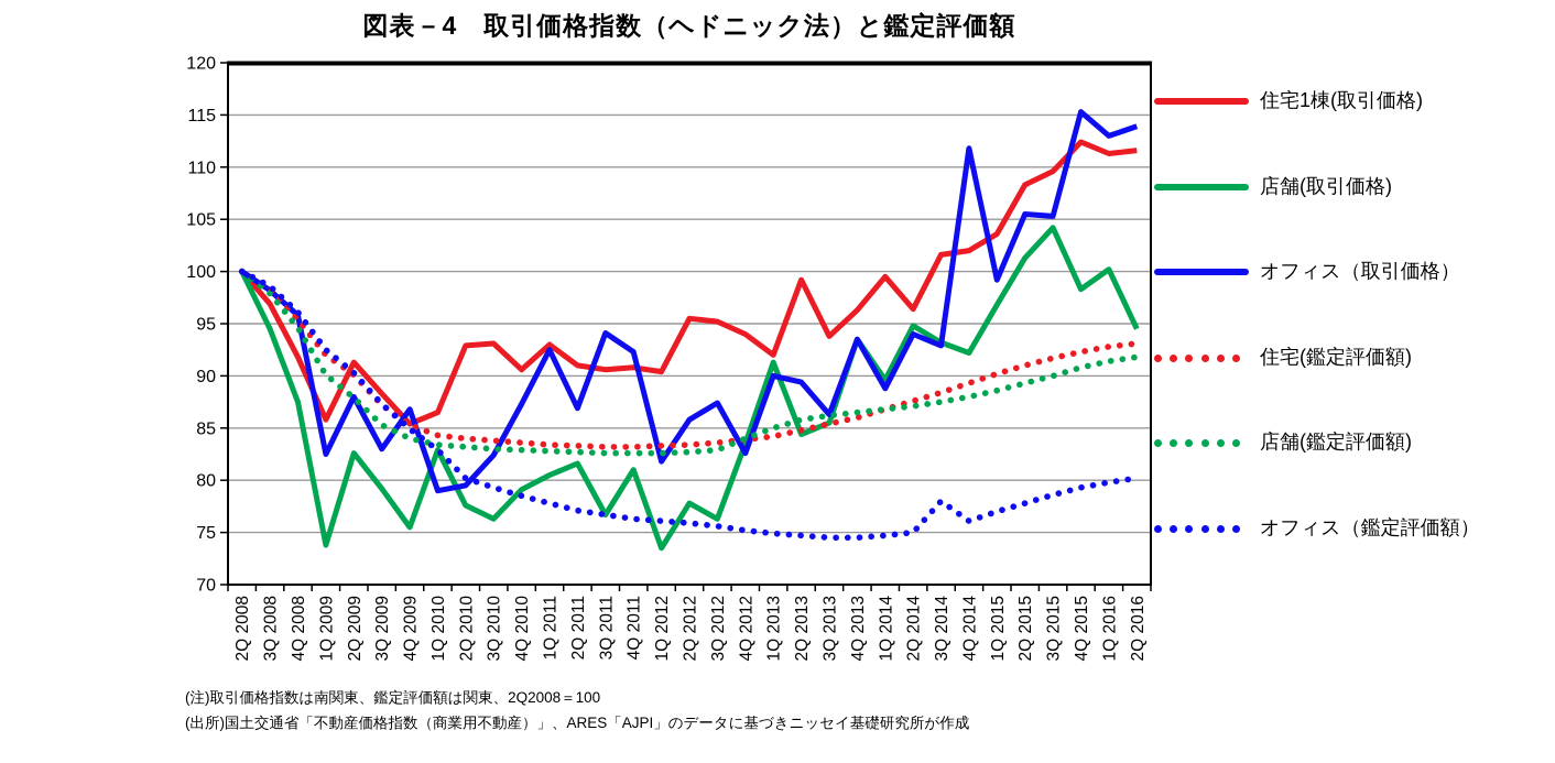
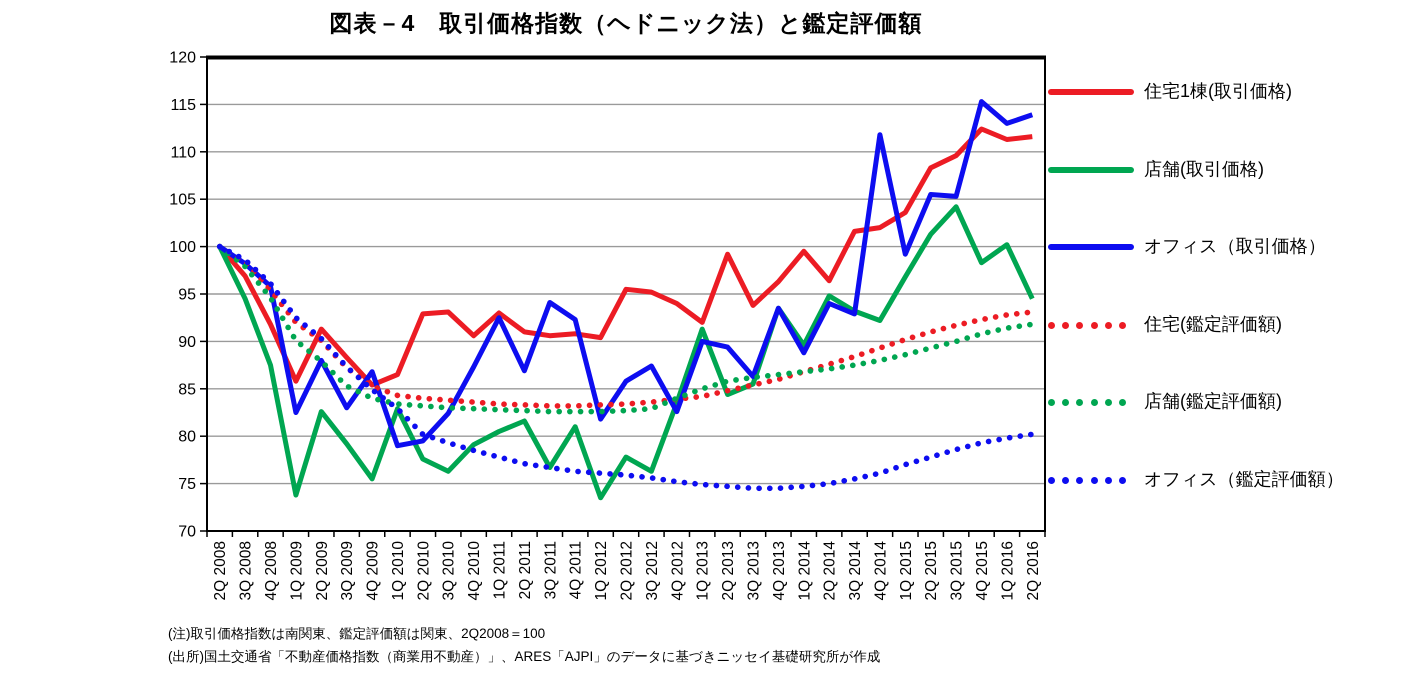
オフィス（鑑定評価額）/3Q 2014: 78 -> 76
